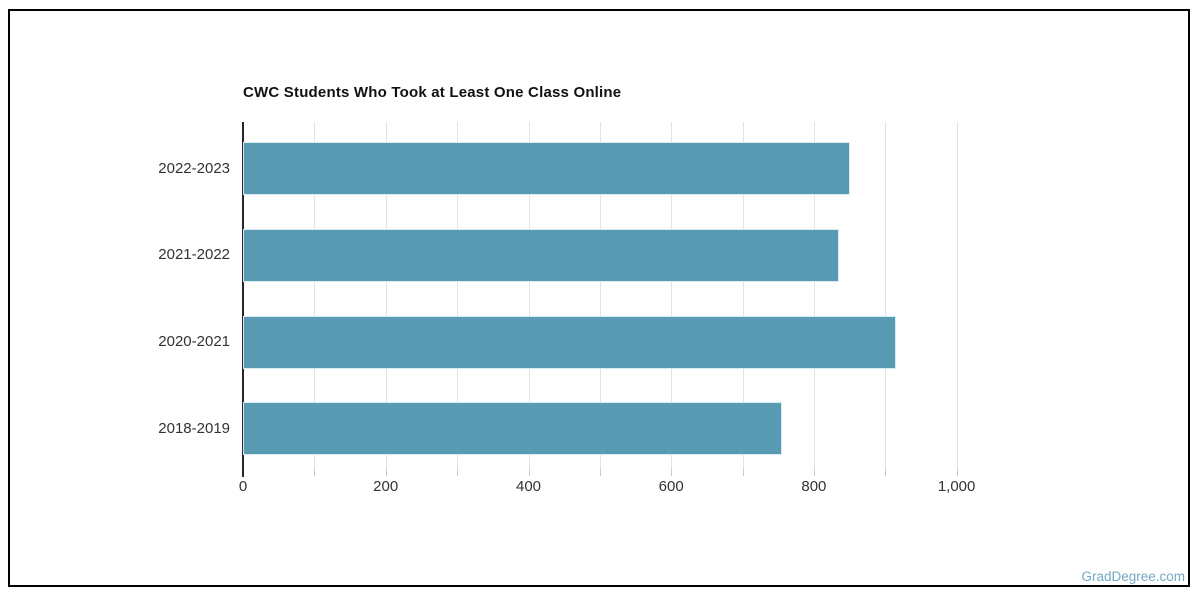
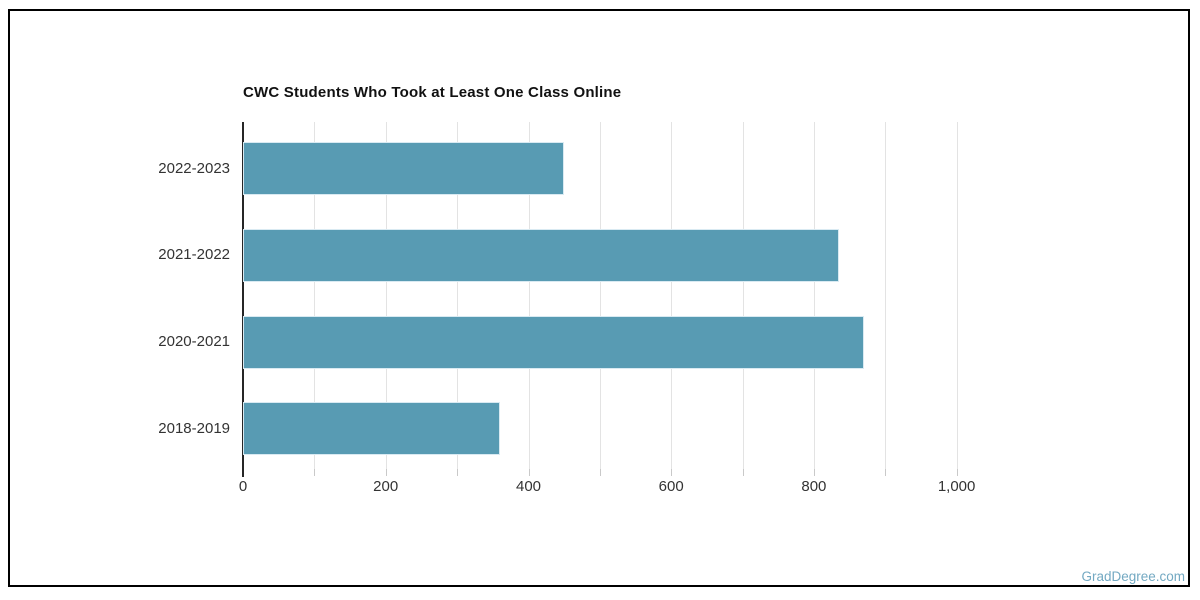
2022-2023: 850 -> 450
2020-2021: 920 -> 870
2018-2019: 760 -> 360
